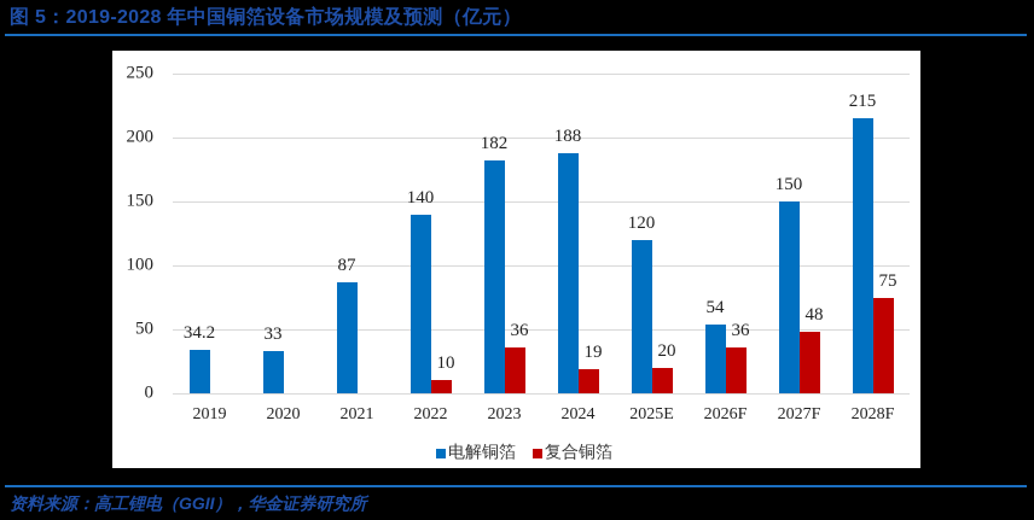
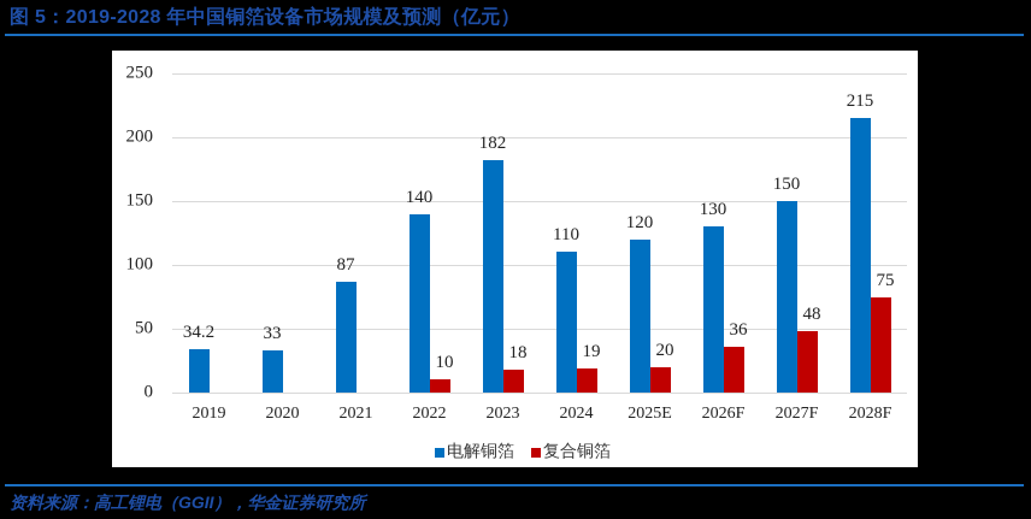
复合铜箔/2023: 36 -> 18
电解铜箔/2024: 188 -> 110
电解铜箔/2026F: 54 -> 130
